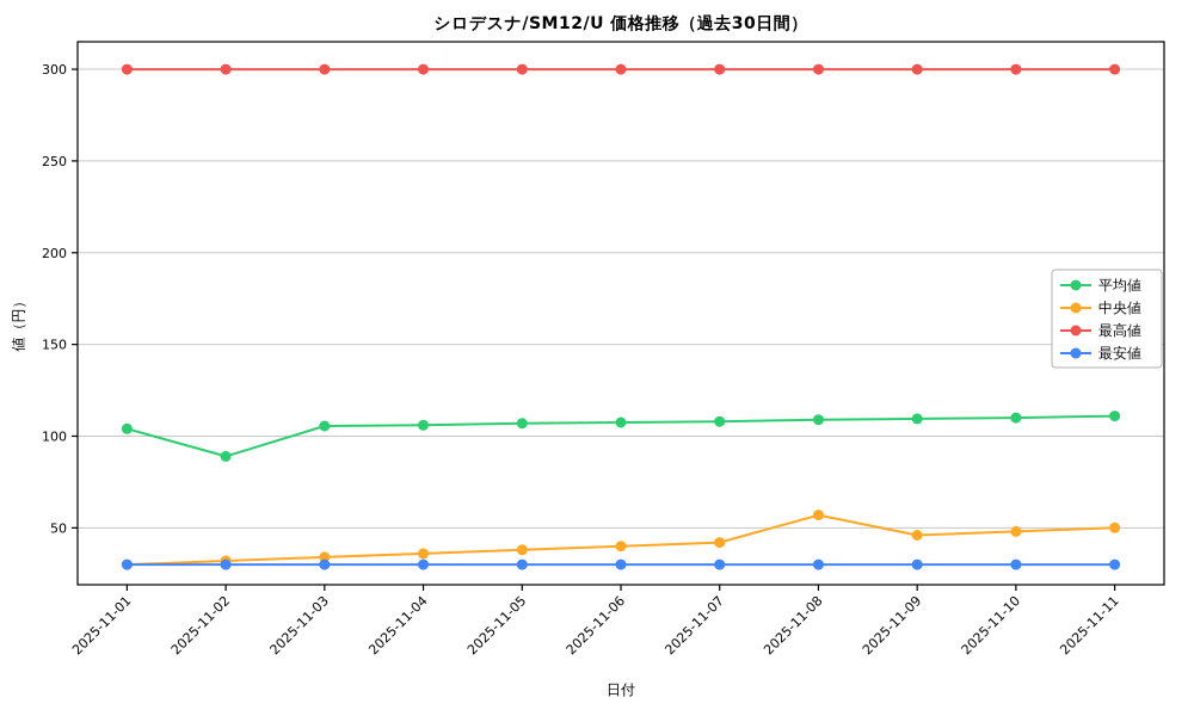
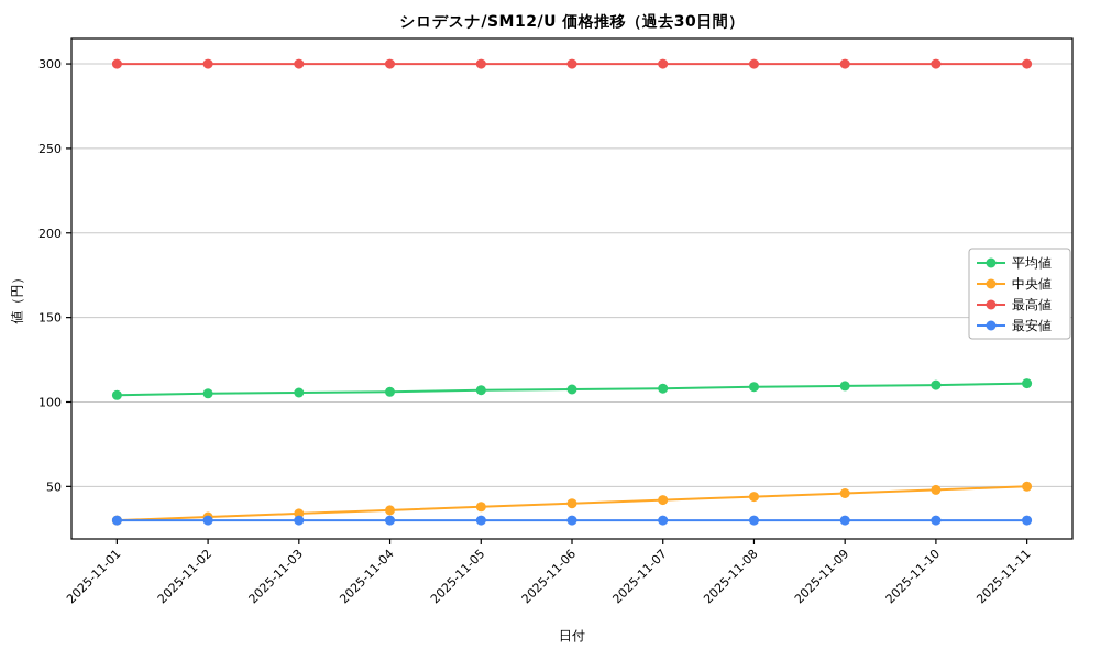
平均値/2025-11-02: 89 -> 105
中央値/2025-11-08: 57 -> 44
